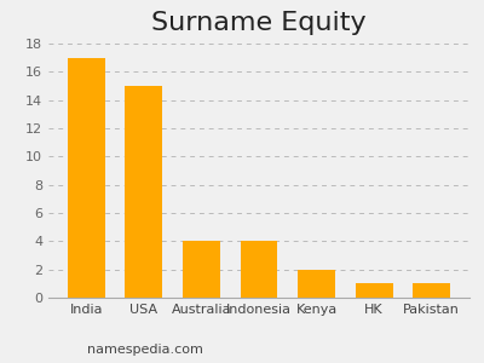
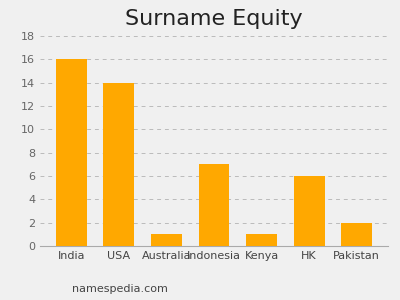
India: 17 -> 16
USA: 15 -> 14
Australia: 4 -> 1
Indonesia: 4 -> 7
Kenya: 2 -> 1
HK: 1 -> 6
Pakistan: 1 -> 2
